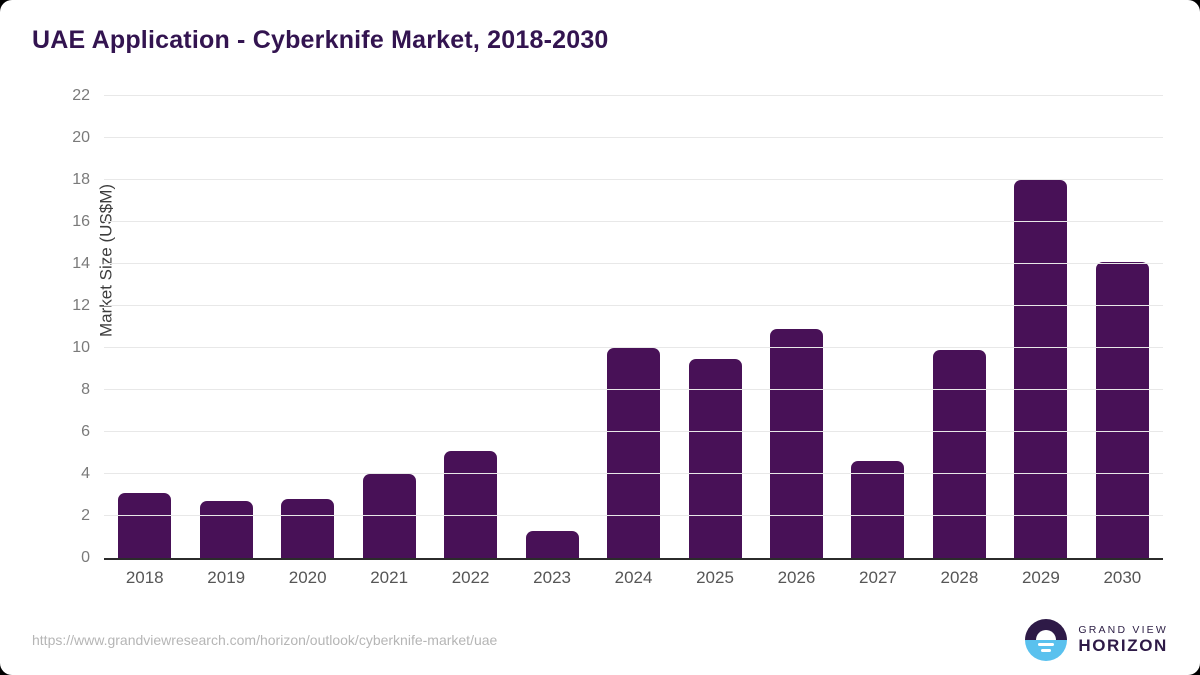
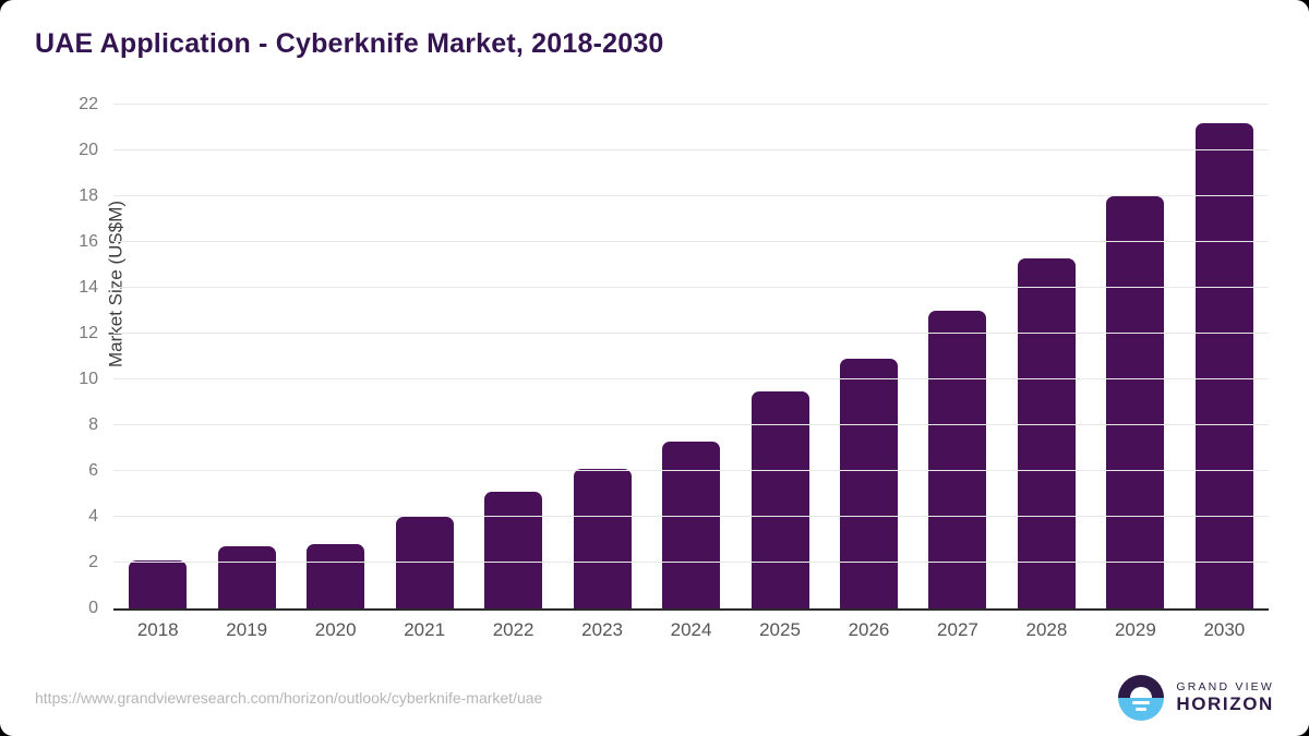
2018: 3.1 -> 2.1
2023: 1.3 -> 6.1
2024: 10.0 -> 7.3
2027: 4.6 -> 13.0
2028: 9.9 -> 15.3
2030: 14.1 -> 21.2
